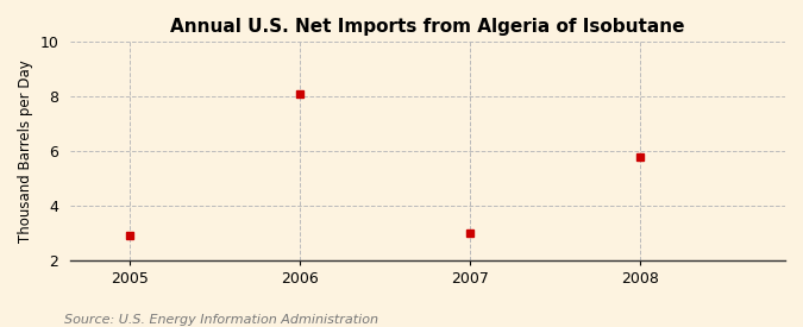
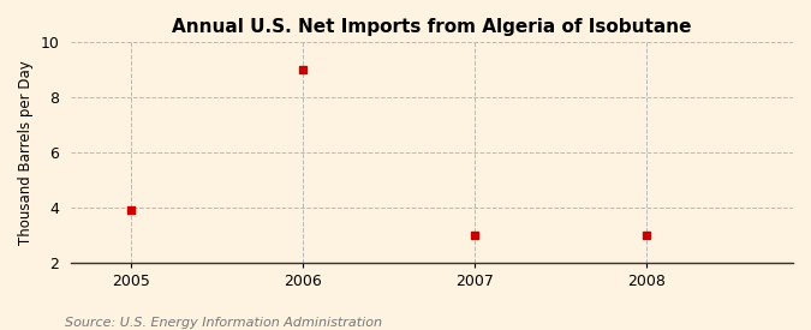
2005: 2.9 -> 3.9
2006: 8.1 -> 9.0
2008: 5.8 -> 3.0
